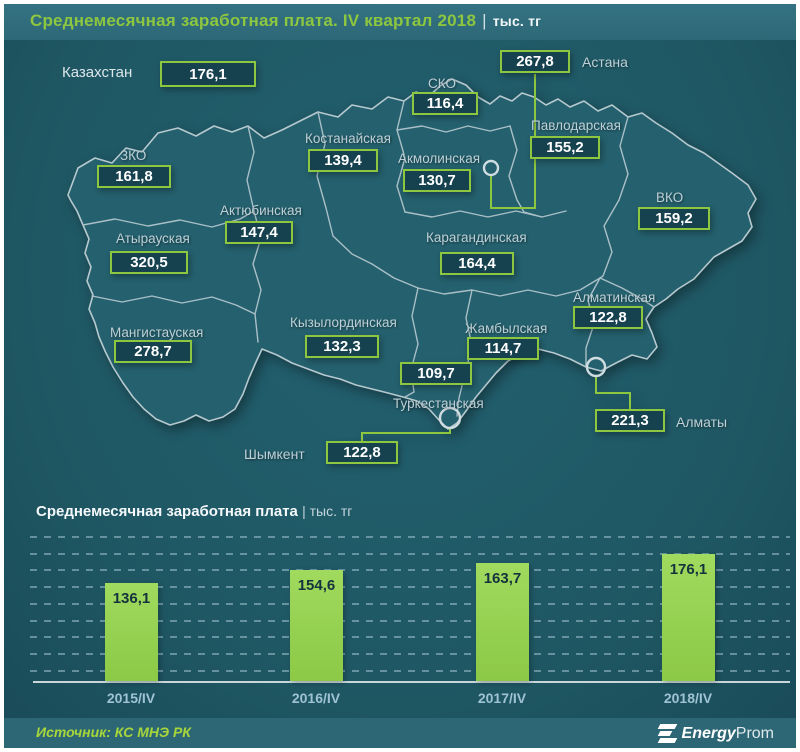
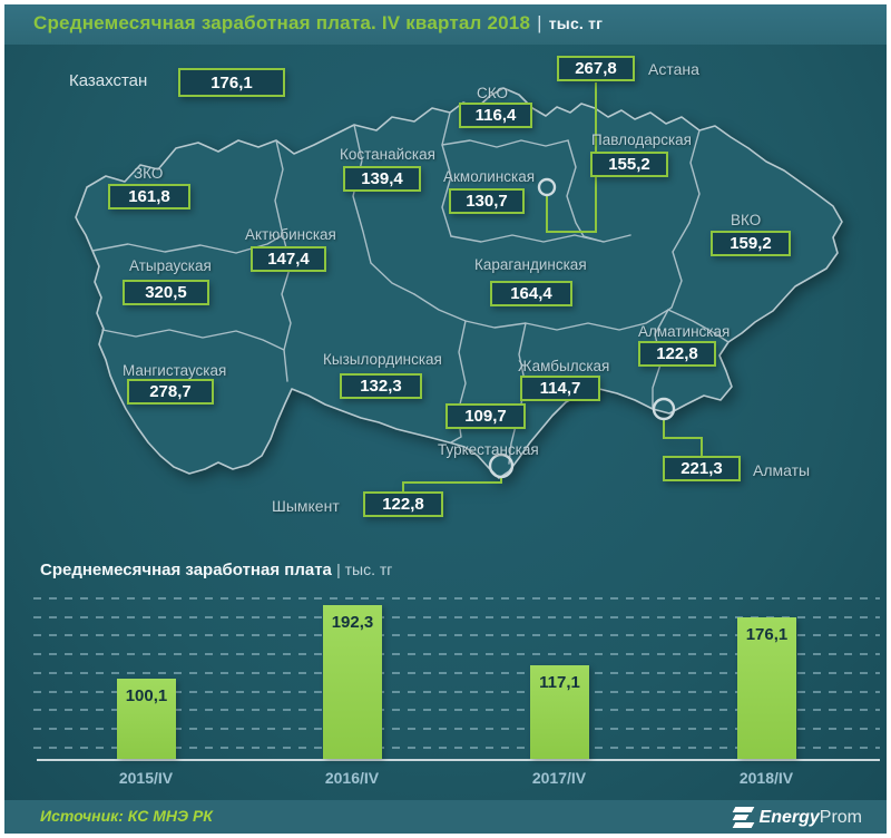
Среднемесячная заработная плата/2015/IV: 136,1 -> 100,1
Среднемесячная заработная плата/2016/IV: 154,6 -> 192,3
Среднемесячная заработная плата/2017/IV: 163,7 -> 117,1
